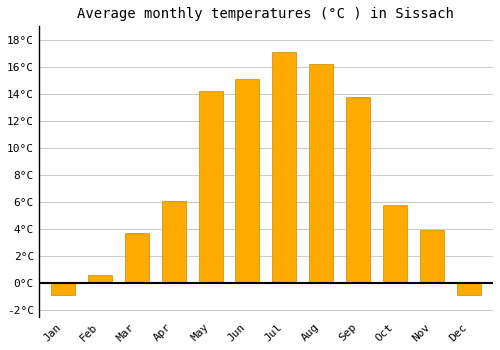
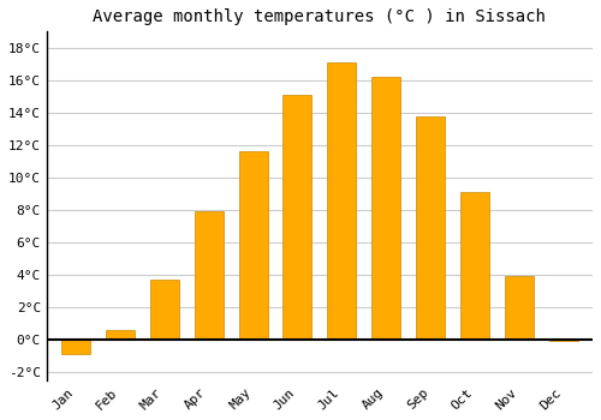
Apr: 6.1°C -> 7.9°C
May: 14.2°C -> 11.6°C
Oct: 5.8°C -> 9.1°C
Dec: -0.9°C -> -0.1°C
